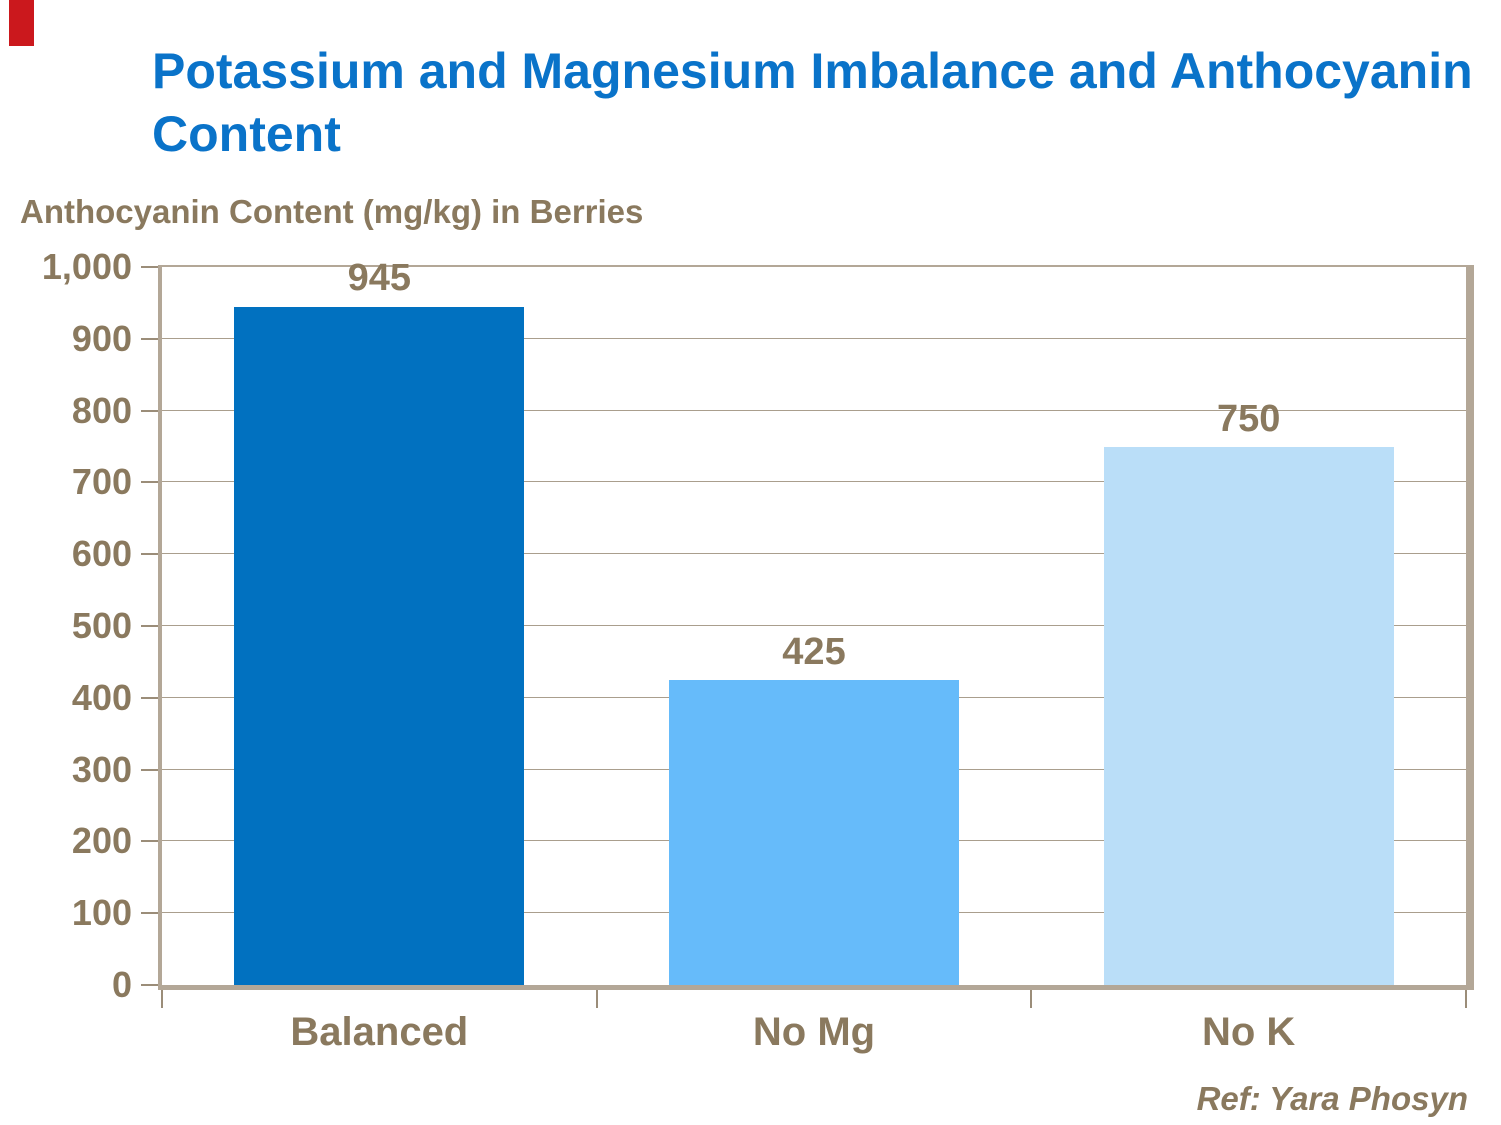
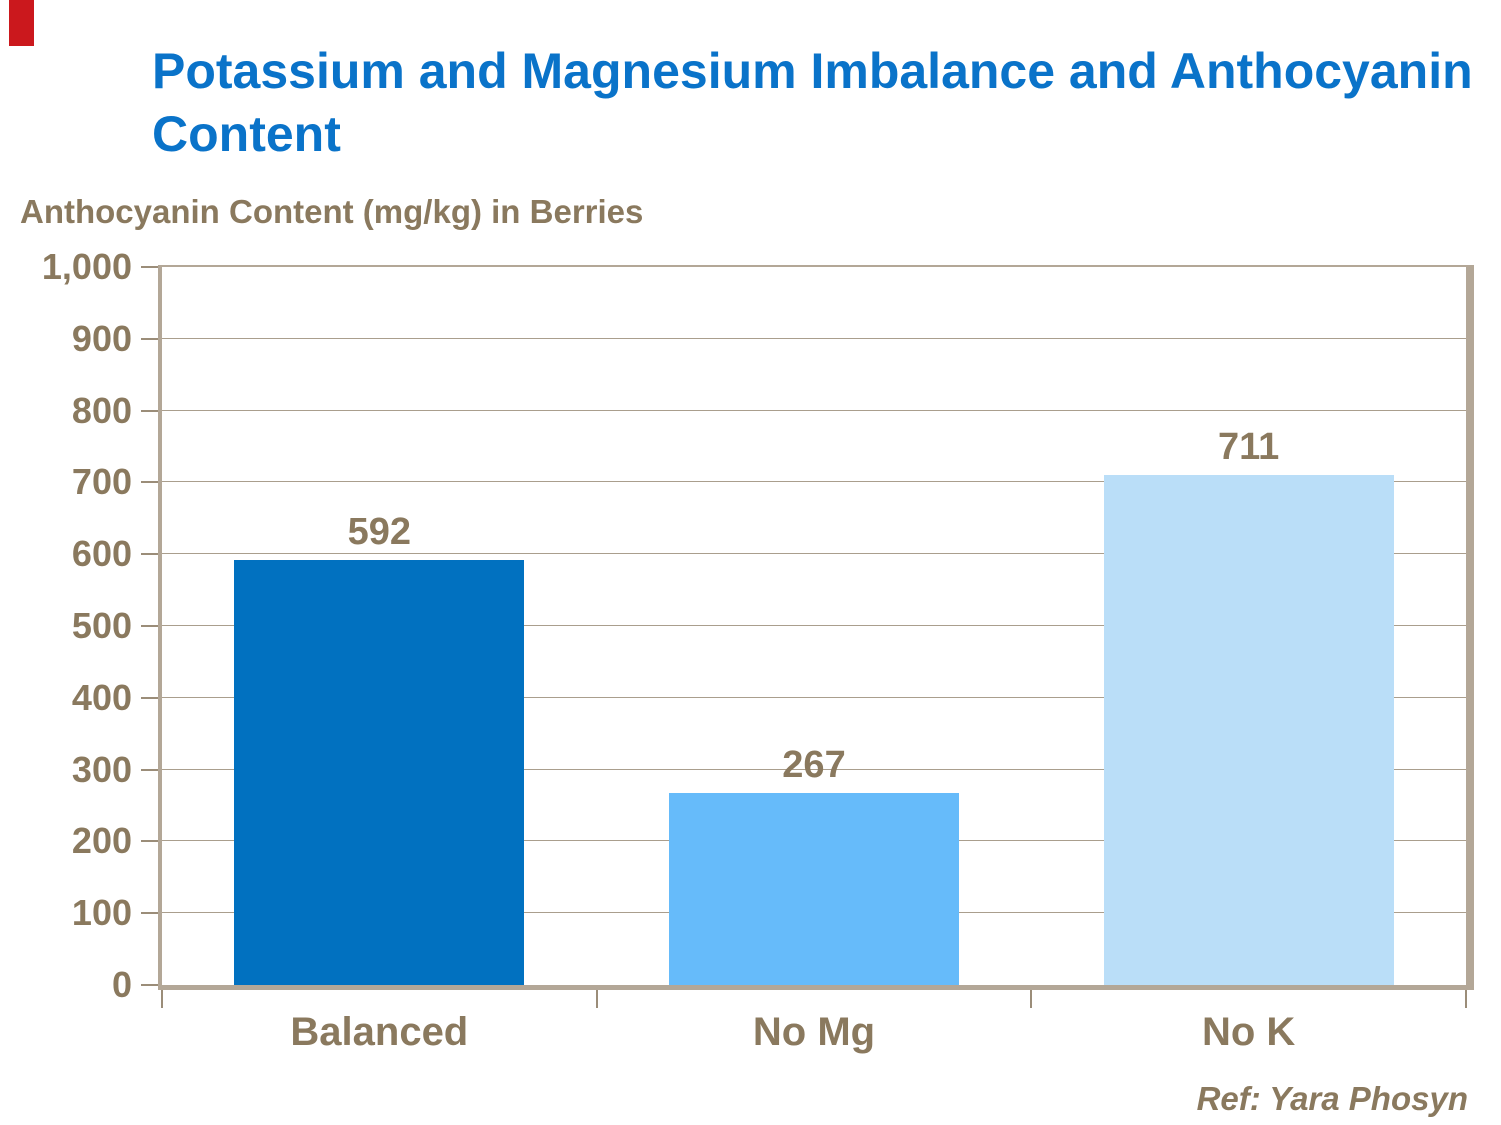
Balanced: 945 -> 592
No Mg: 425 -> 267
No K: 750 -> 711
